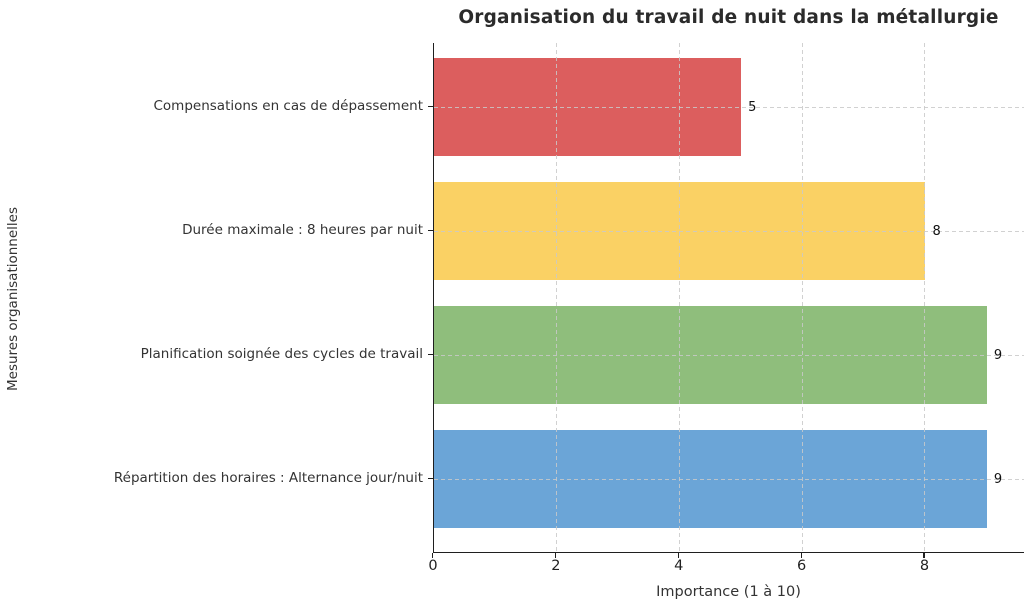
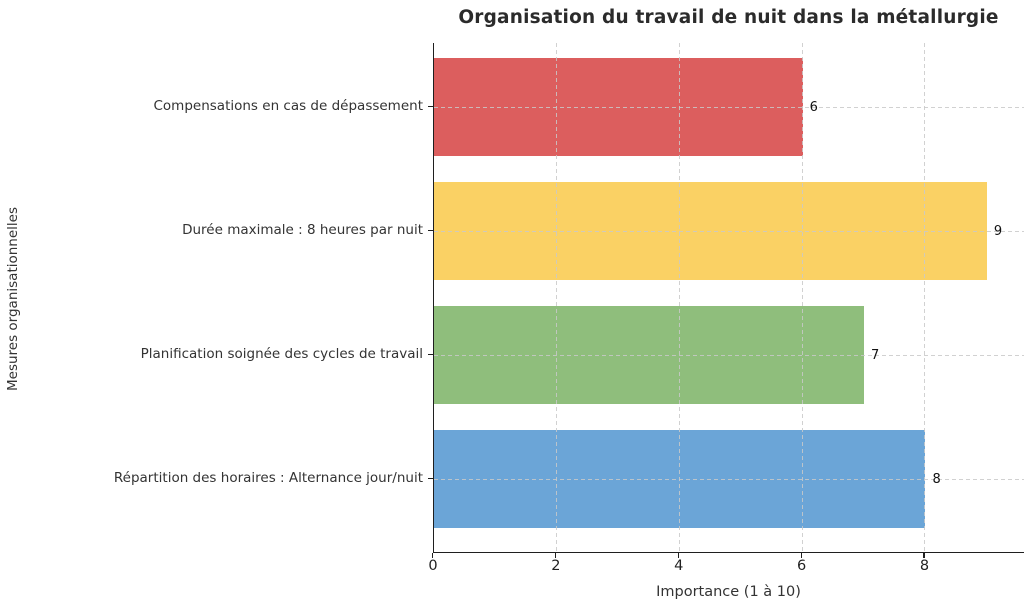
Compensations en cas de dépassement: 5 -> 6
Durée maximale : 8 heures par nuit: 8 -> 9
Planification soignée des cycles de travail: 9 -> 7
Répartition des horaires : Alternance jour/nuit: 9 -> 8
